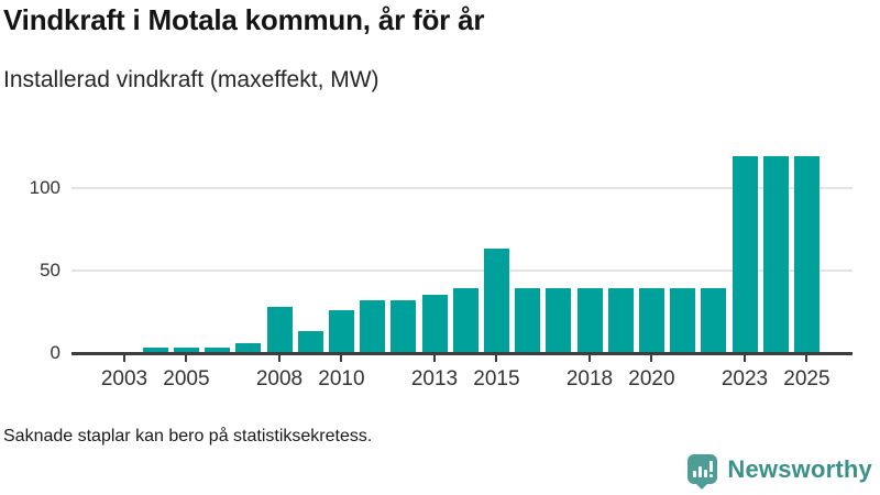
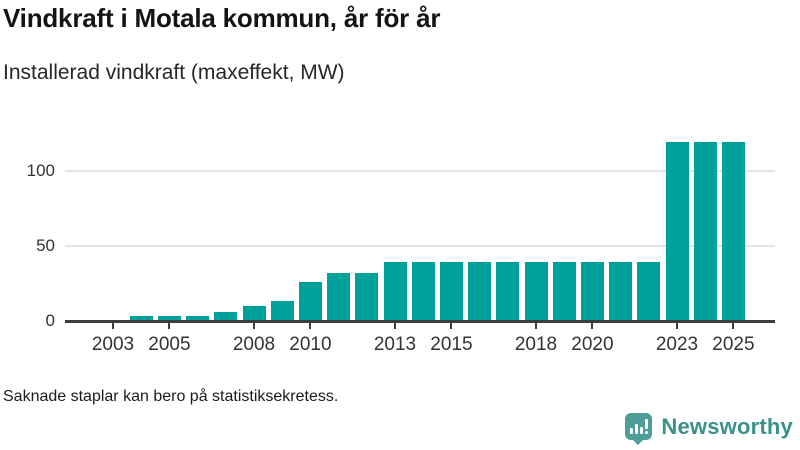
2008: 28 -> 10
2013: 35 -> 39
2015: 63 -> 39
